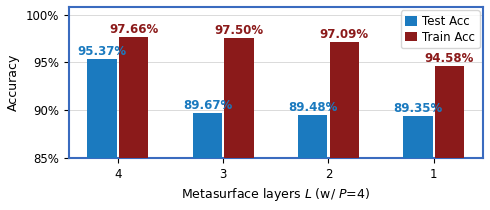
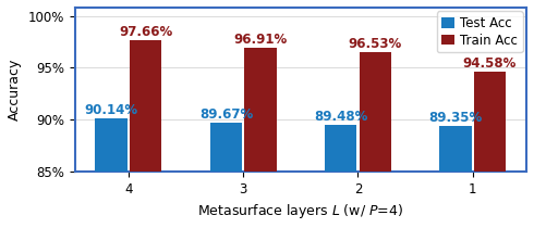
Test Acc/4: 95.37% -> 90.14%
Train Acc/3: 97.50% -> 96.91%
Train Acc/2: 97.09% -> 96.53%
